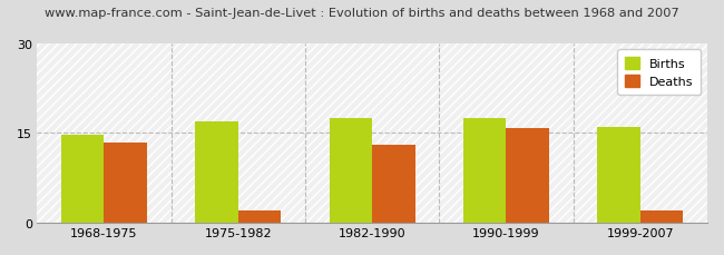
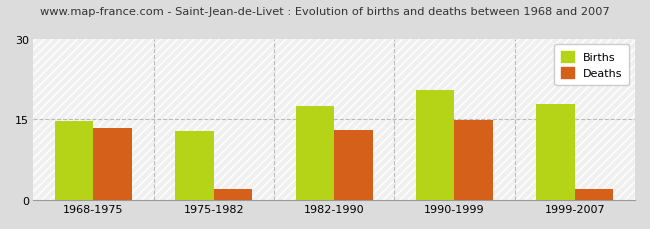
Births/1975-1982: 17.0 -> 12.8
Births/1990-1999: 17.5 -> 20.4
Deaths/1990-1999: 15.8 -> 14.8
Births/1999-2007: 16.0 -> 17.8
